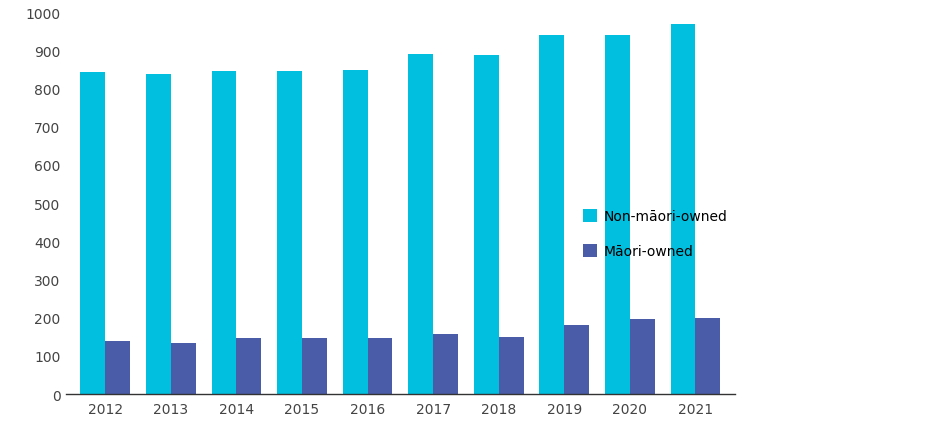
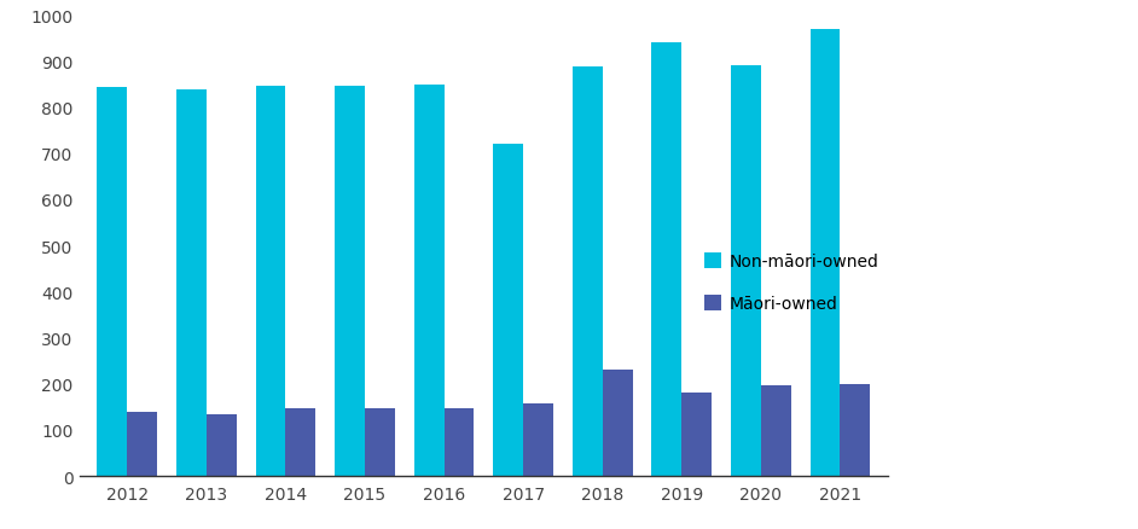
Non-māori-owned/2017: 890 -> 720
Māori-owned/2018: 150 -> 230
Non-māori-owned/2020: 940 -> 890
